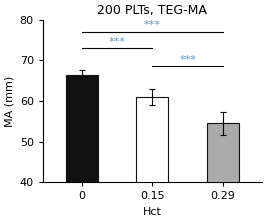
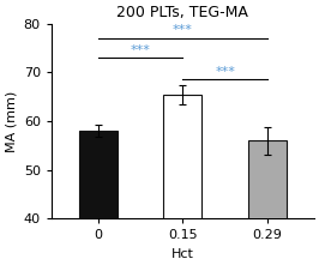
0: 66.5 -> 58.0
0.15: 61.0 -> 65.5
0.29: 54.5 -> 56.0
